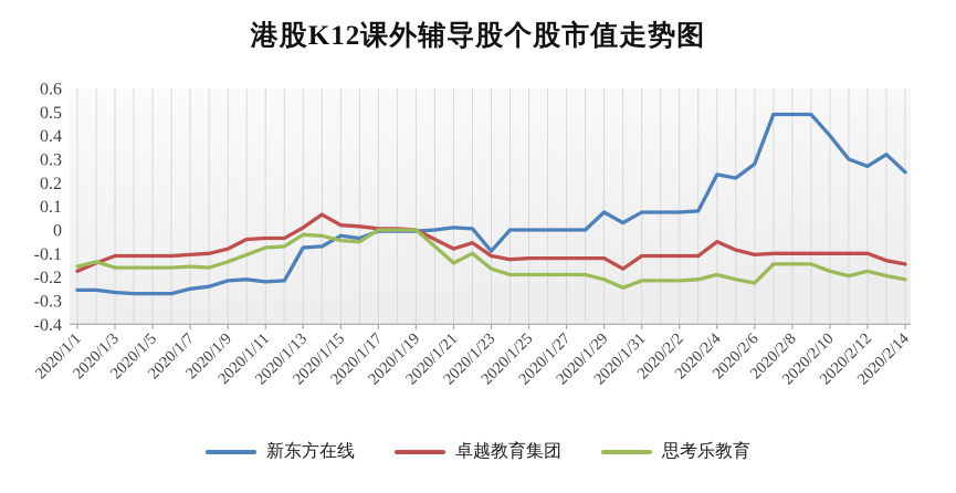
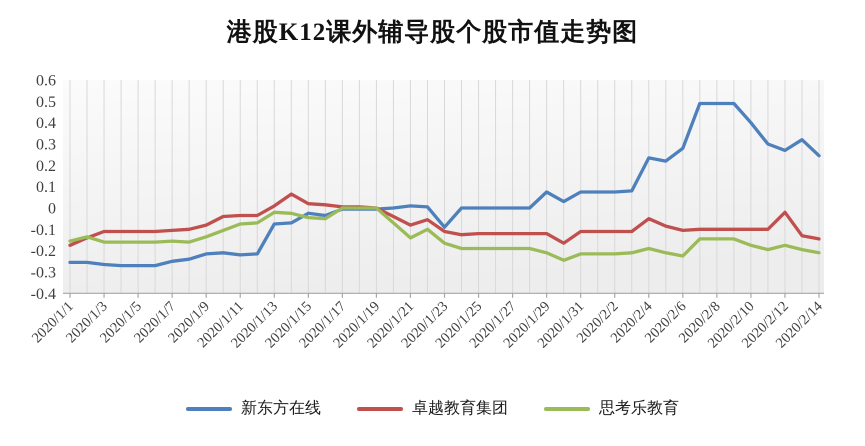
卓越教育集团/2020/2/12: -0.10 -> -0.02
